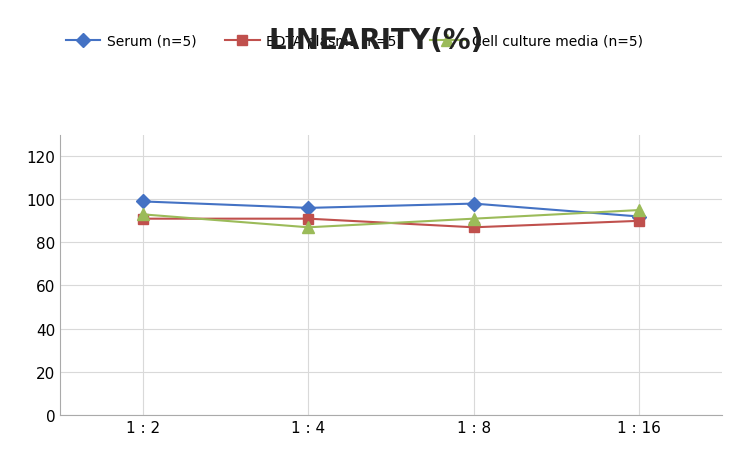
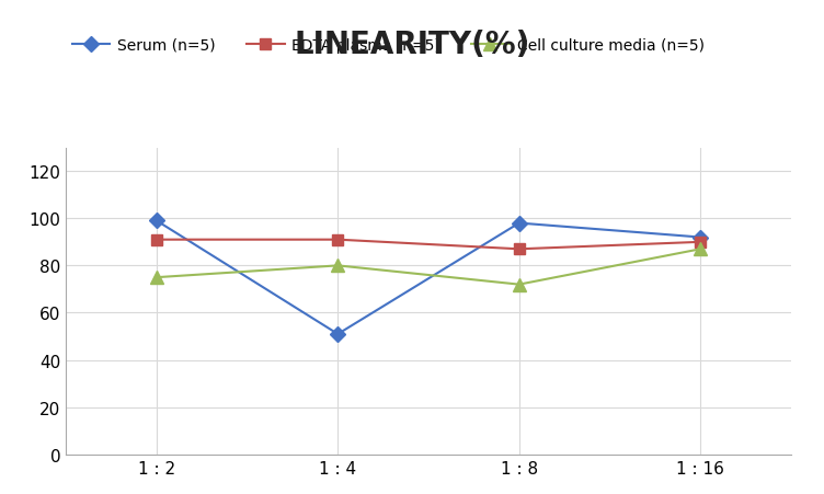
Cell culture media (n=5)/1 : 2: 93 -> 75
Serum (n=5)/1 : 4: 96 -> 51
Cell culture media (n=5)/1 : 4: 87 -> 80
Cell culture media (n=5)/1 : 8: 91 -> 72
Cell culture media (n=5)/1 : 16: 95 -> 87
